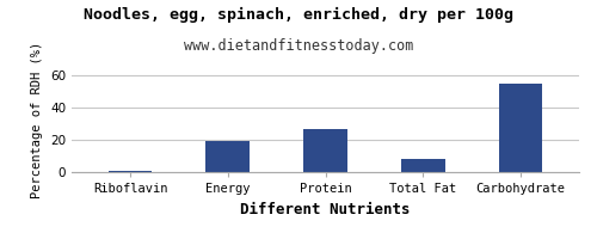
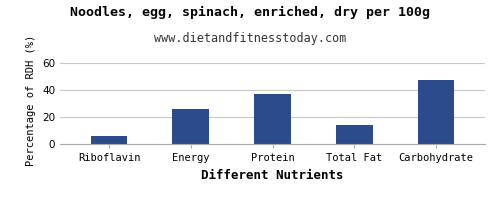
Riboflavin: 0 -> 6
Energy: 20 -> 26
Protein: 26 -> 37
Total Fat: 8 -> 14
Carbohydrate: 54 -> 47
